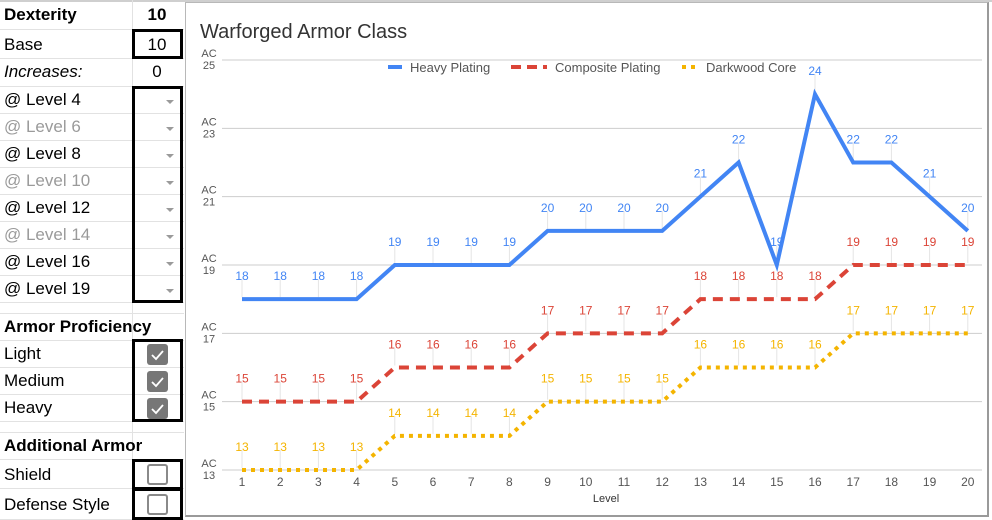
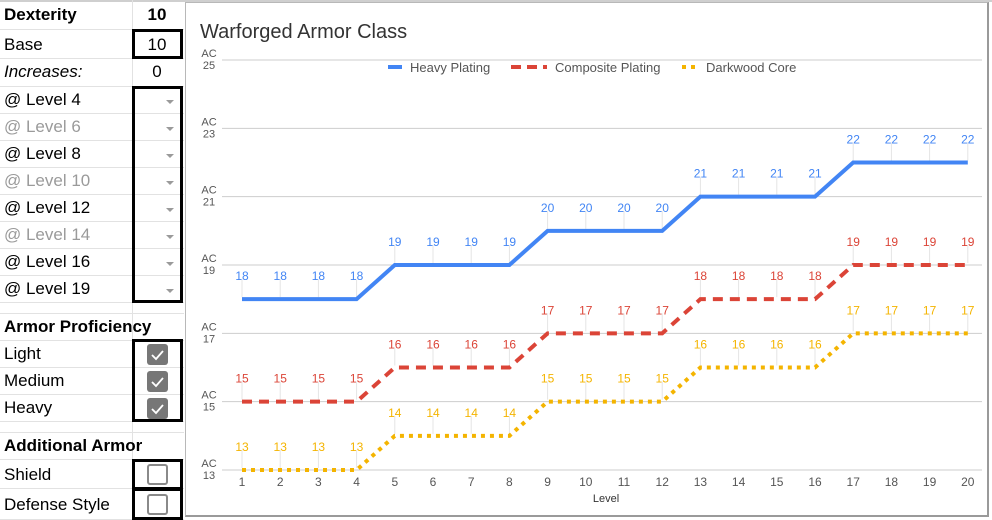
Heavy Plating/14: 22 -> 21
Heavy Plating/15: 19 -> 21
Heavy Plating/16: 24 -> 21
Heavy Plating/19: 21 -> 22
Heavy Plating/20: 20 -> 22
